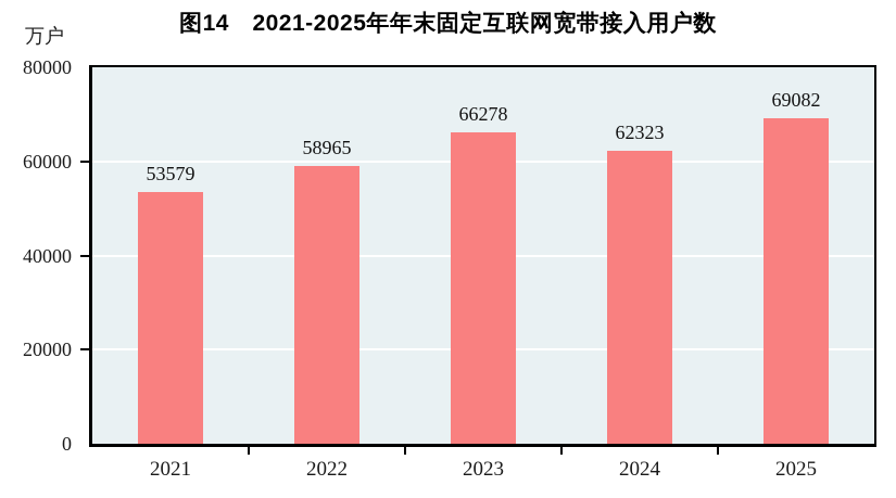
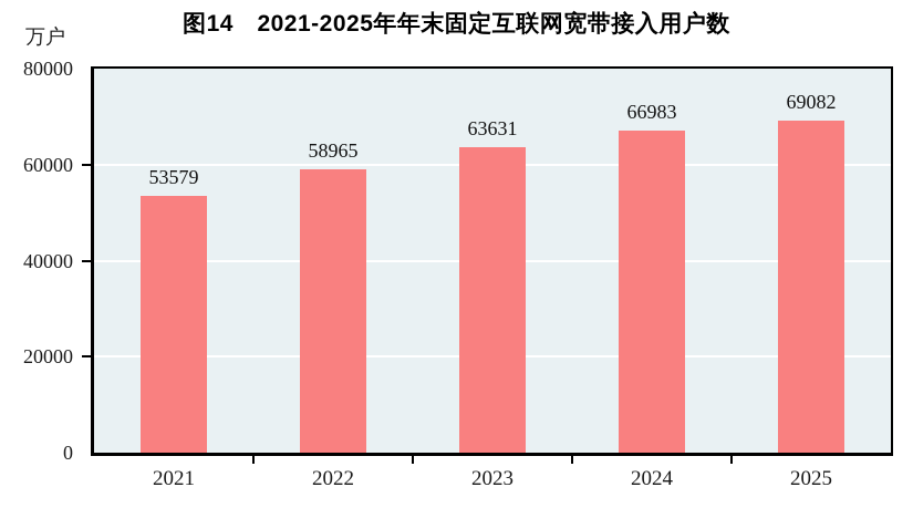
2023: 66278 -> 63631
2024: 62323 -> 66983
